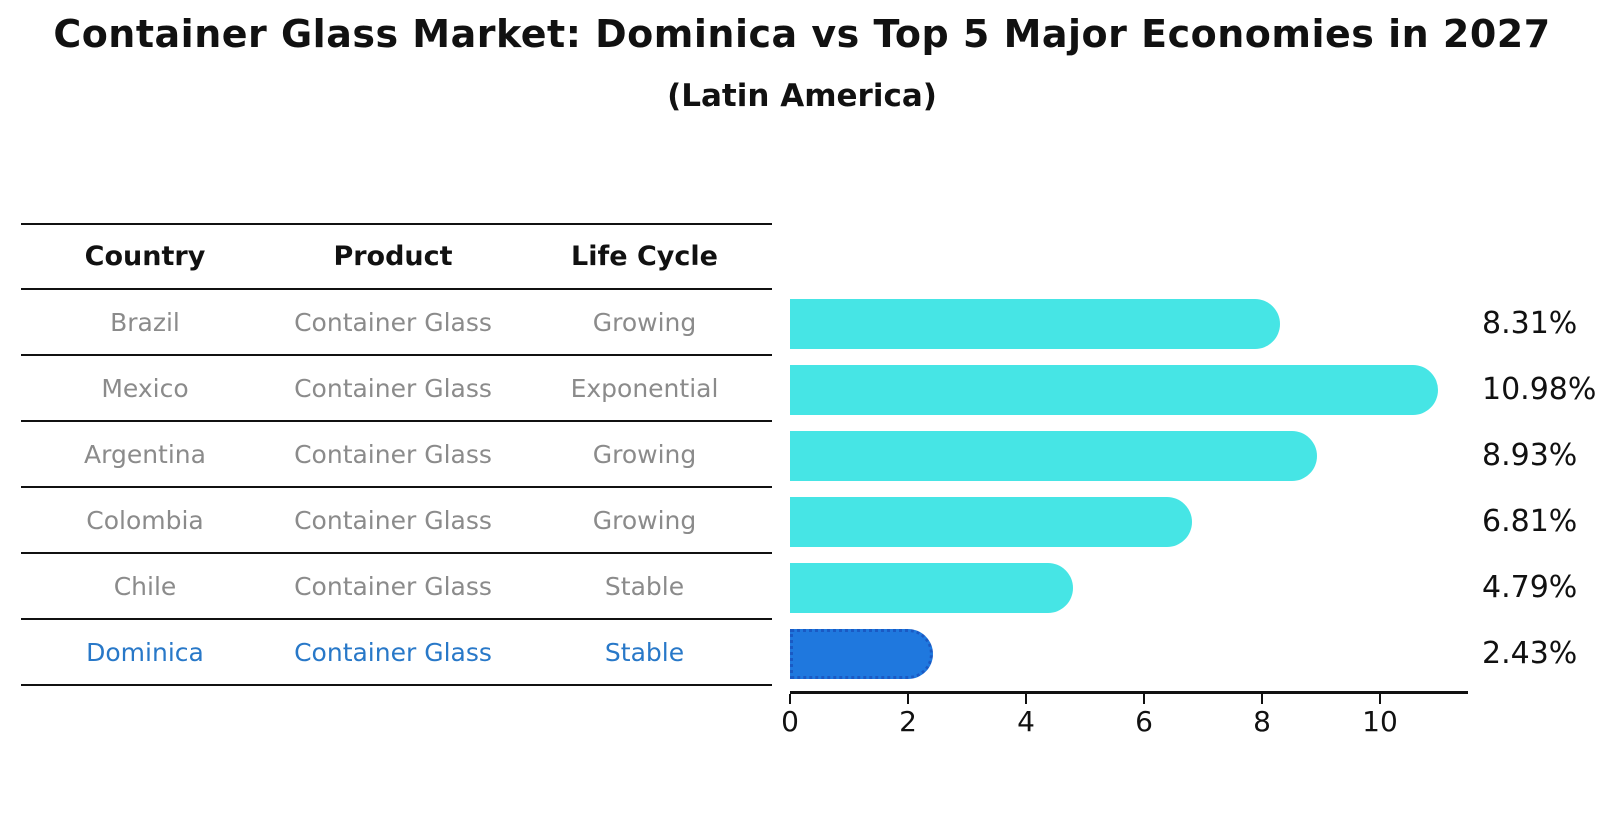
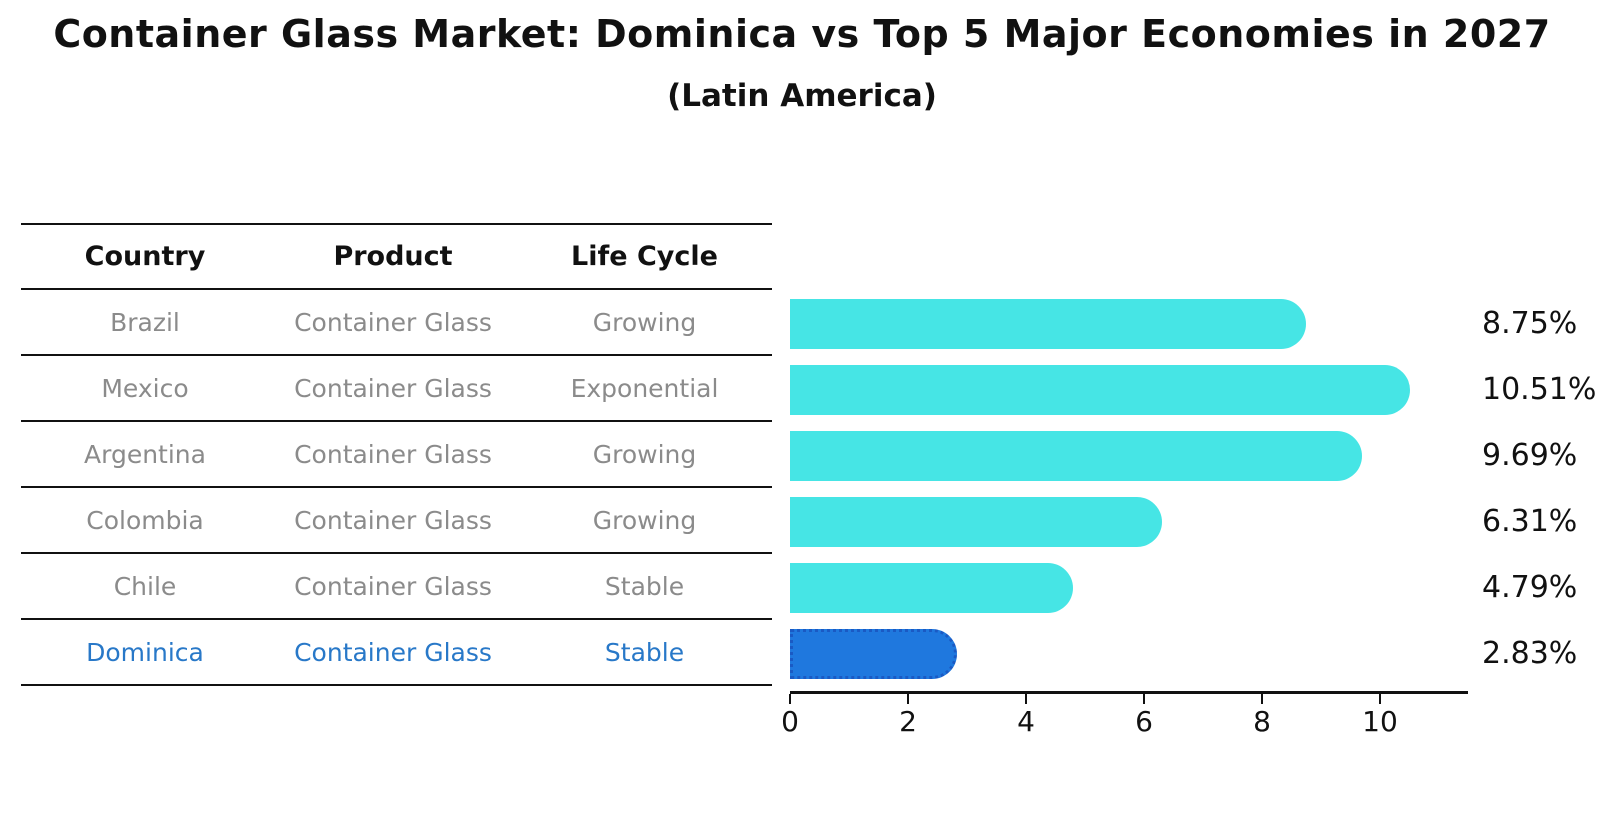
Brazil: 8.31% -> 8.75%
Mexico: 10.98% -> 10.51%
Argentina: 8.93% -> 9.69%
Colombia: 6.81% -> 6.31%
Dominica: 2.43% -> 2.83%
